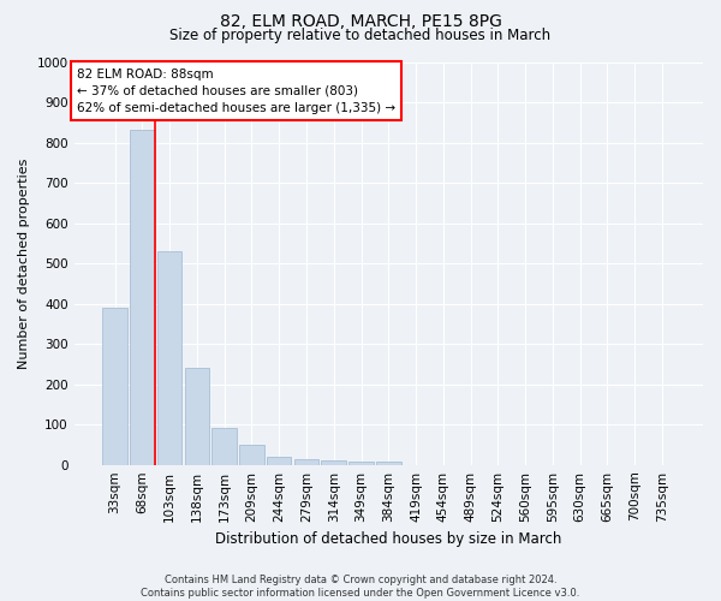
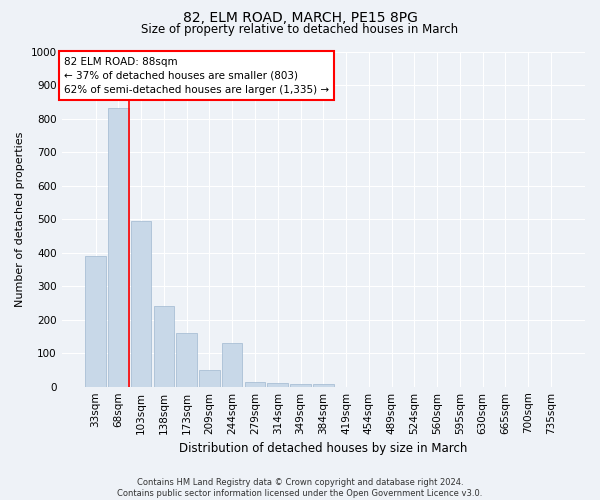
103sqm: 530 -> 495
173sqm: 93 -> 160
244sqm: 20 -> 130
